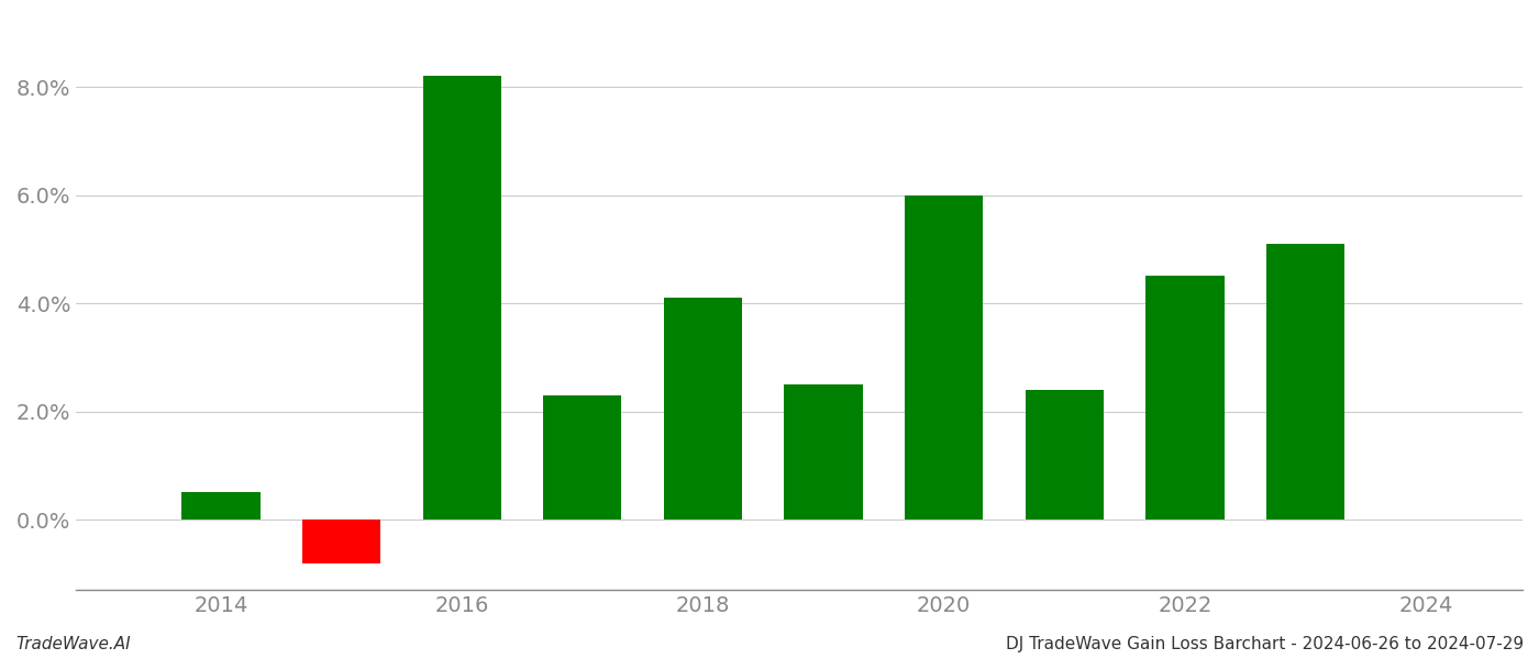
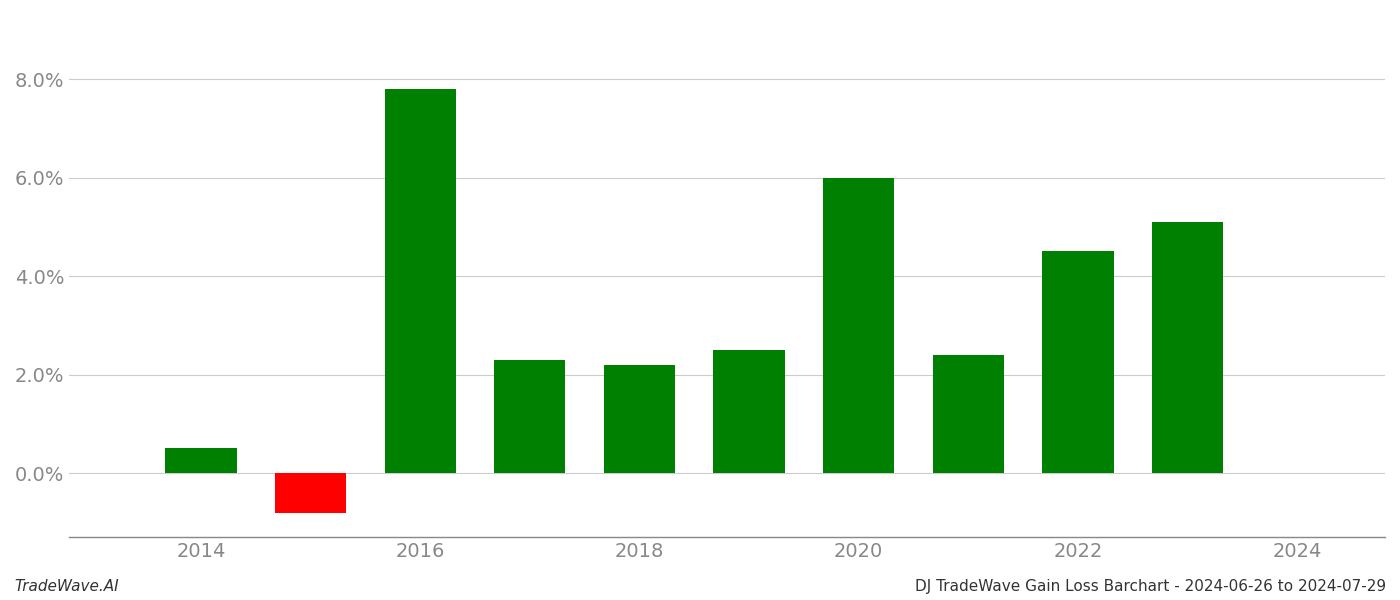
2016: 8.2% -> 7.8%
2018: 4.1% -> 2.2%
